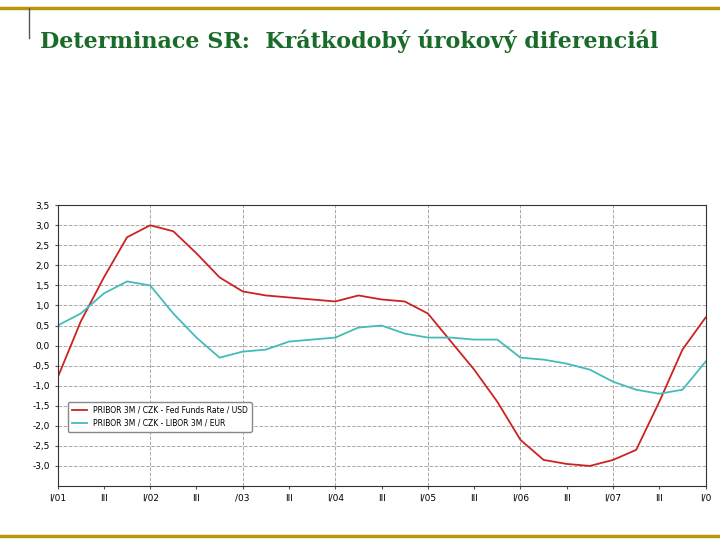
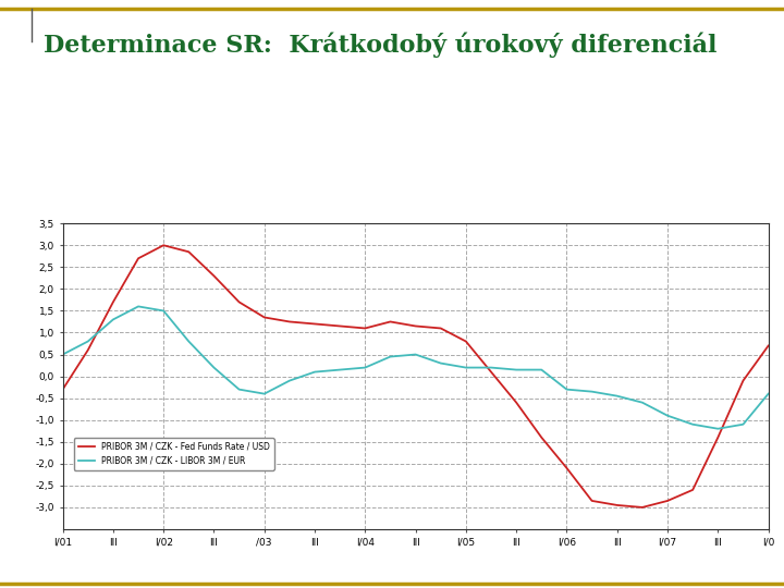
PRIBOR 3M / CZK - Fed Funds Rate / USD/I/01: -0,80 -> -0,30
PRIBOR 3M / CZK - LIBOR 3M / EUR//03: -0,15 -> -0,40
PRIBOR 3M / CZK - Fed Funds Rate / USD/I/06: -2,35 -> -2,10
